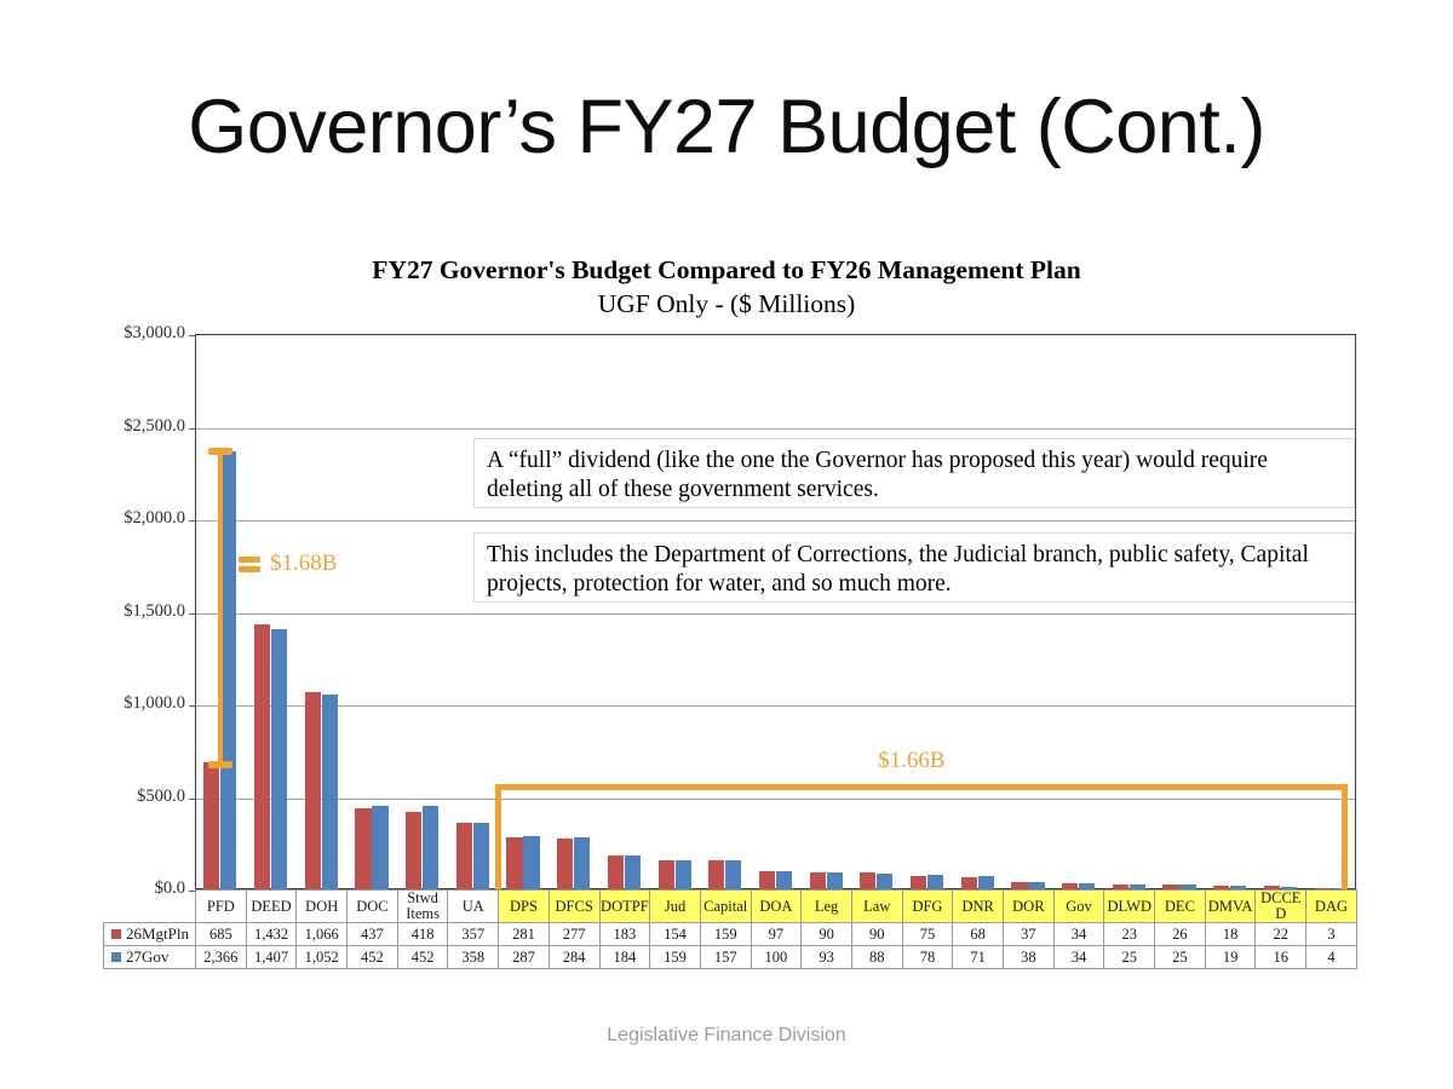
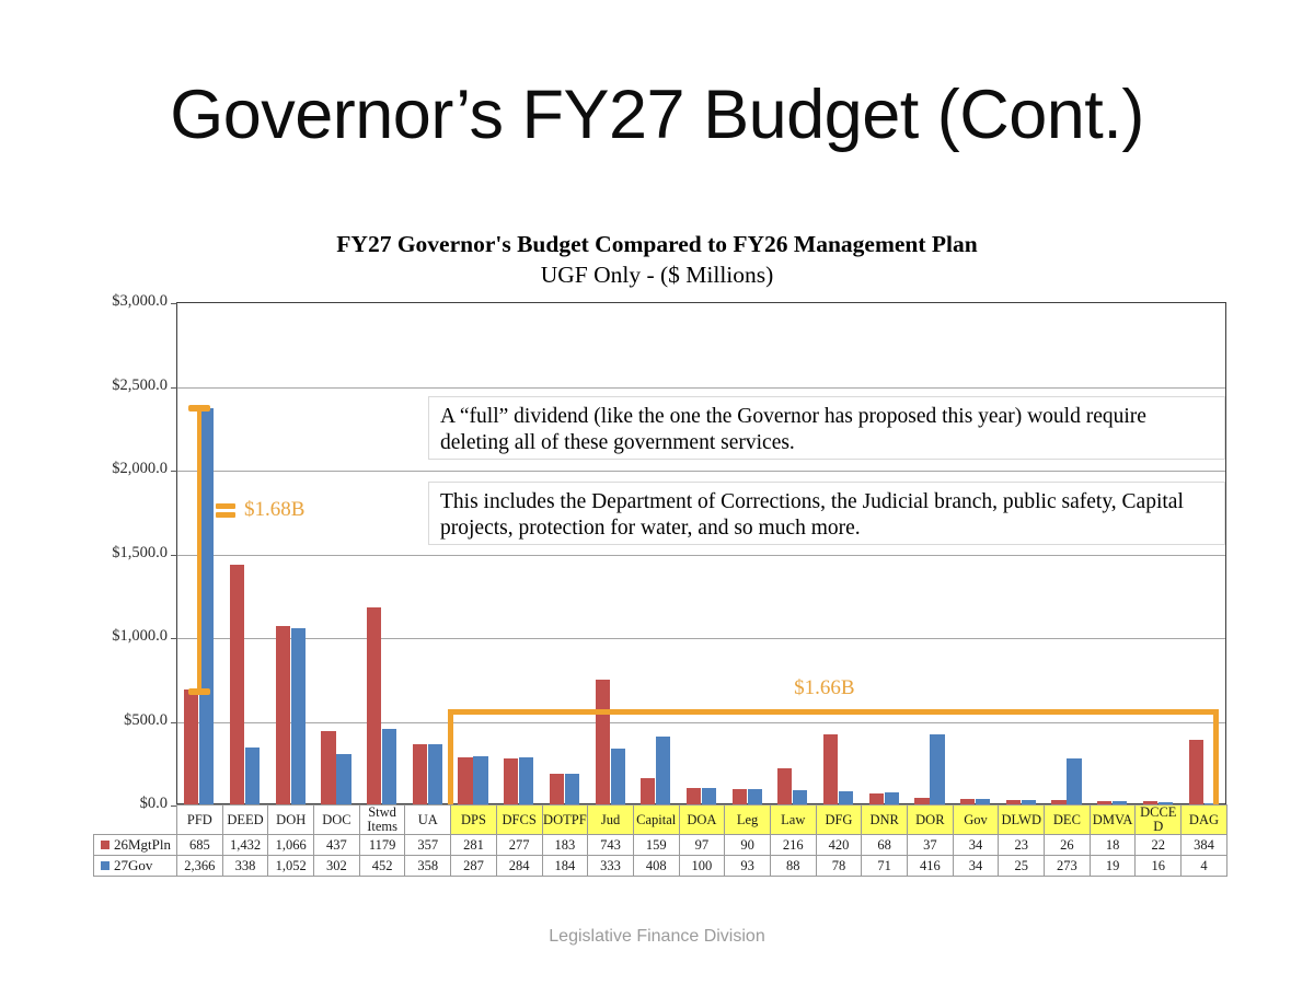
27Gov/DEED: 1,407 -> 338
27Gov/DOC: 452 -> 302
26MgtPln/Stwd Items: 418 -> 1179
26MgtPln/Jud: 154 -> 743
27Gov/Jud: 159 -> 333
27Gov/Capital: 157 -> 408
26MgtPln/Law: 90 -> 216
26MgtPln/DFG: 75 -> 420
27Gov/DOR: 38 -> 416
27Gov/DEC: 25 -> 273
26MgtPln/DAG: 3 -> 384
